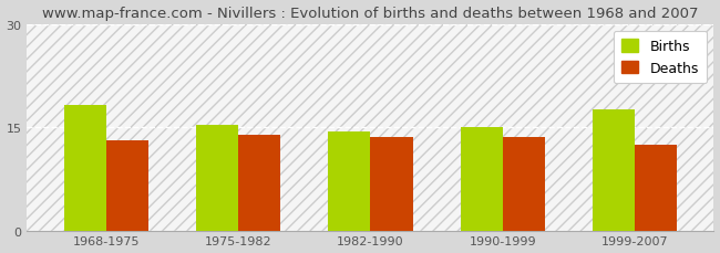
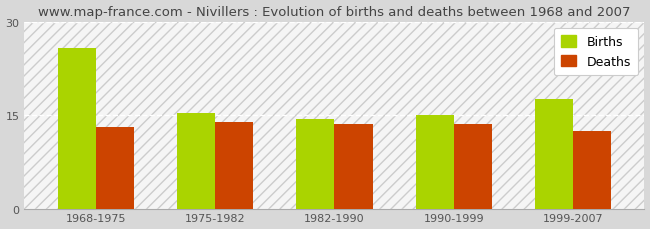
Births/1968-1975: 18.2 -> 25.8
